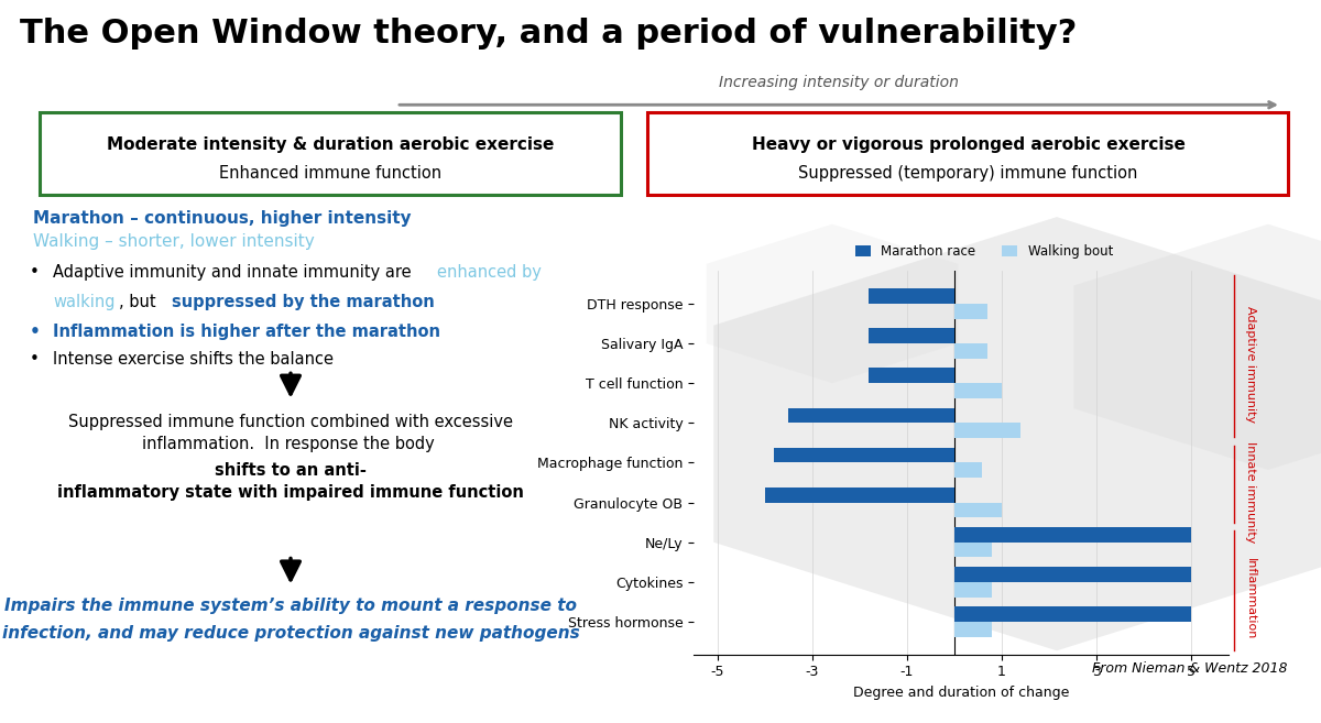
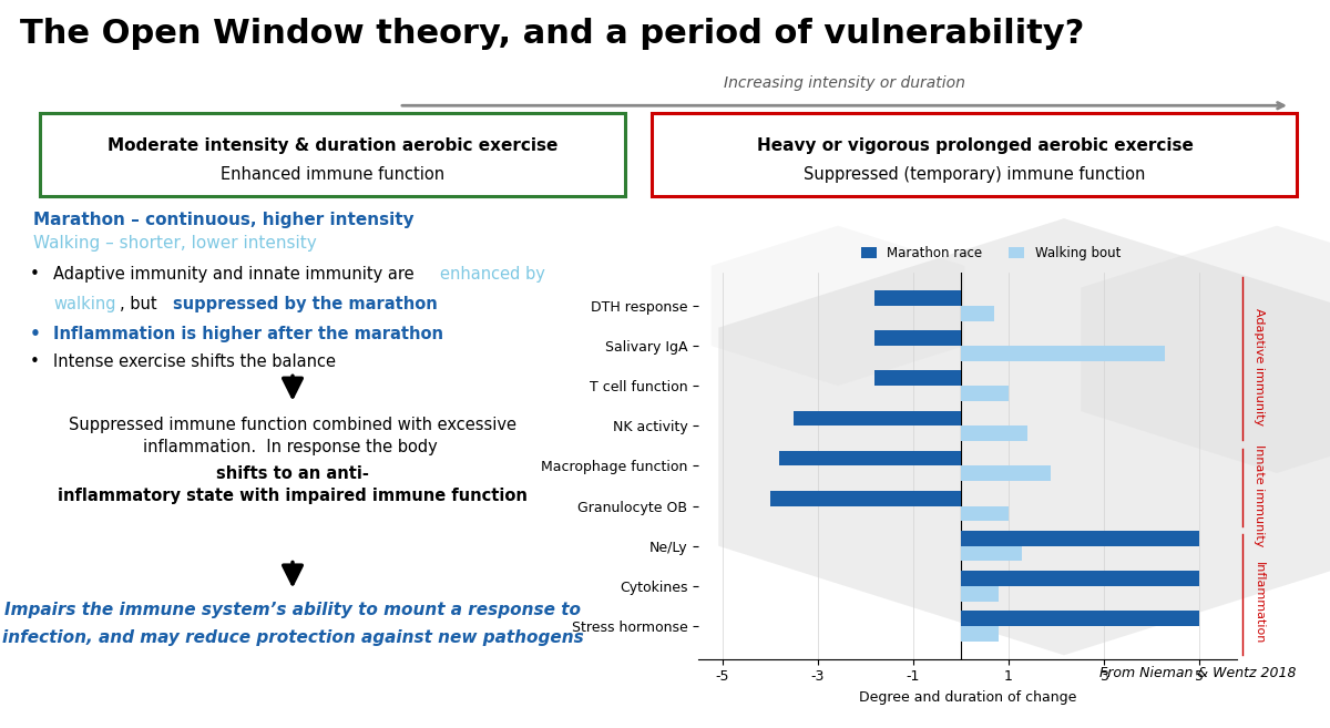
Walking bout/Salivary IgA: 0.7 -> 4.3
Walking bout/Macrophage function: 0.6 -> 1.9
Walking bout/Ne/Ly: 0.8 -> 1.3
